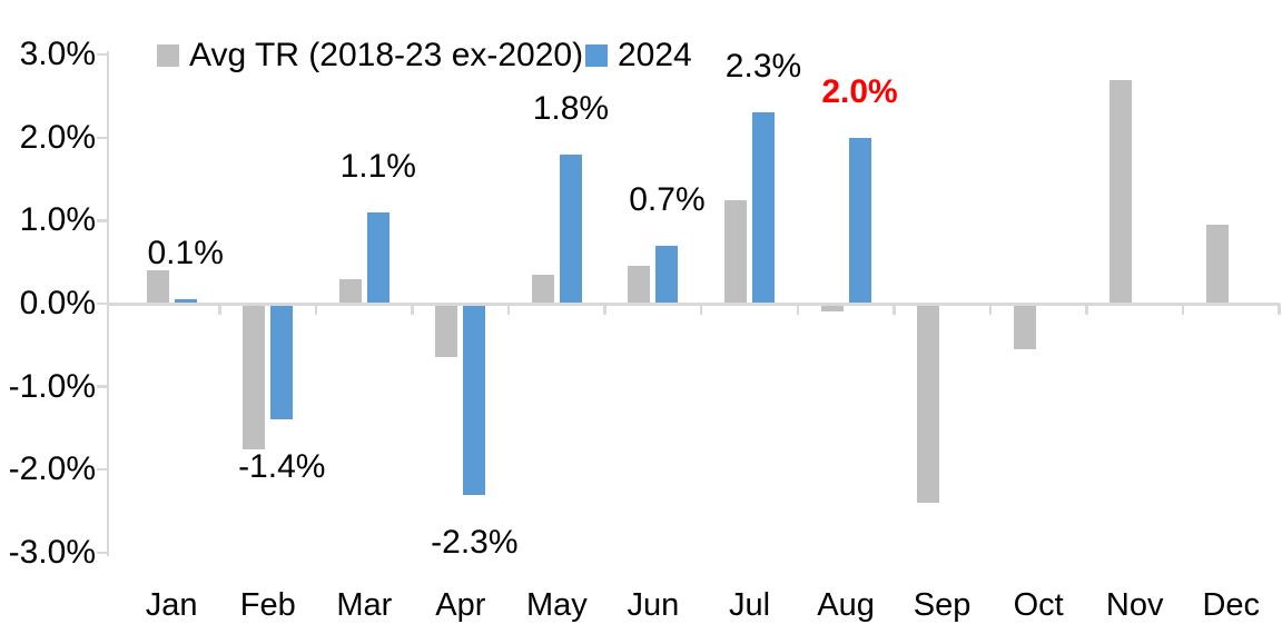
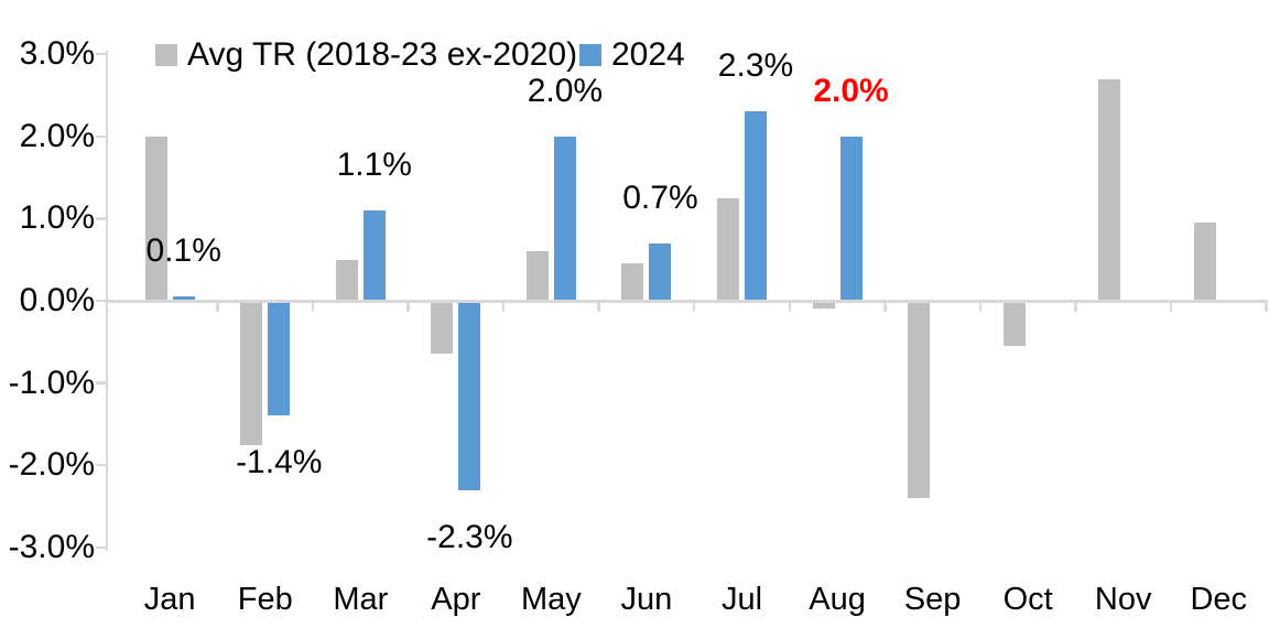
Avg TR (2018-23 ex-2020)/Jan: 0.4% -> 2.0%
Avg TR (2018-23 ex-2020)/Mar: 0.3% -> 0.5%
Avg TR (2018-23 ex-2020)/May: 0.3% -> 0.6%
2024/May: 1.8% -> 2.0%
